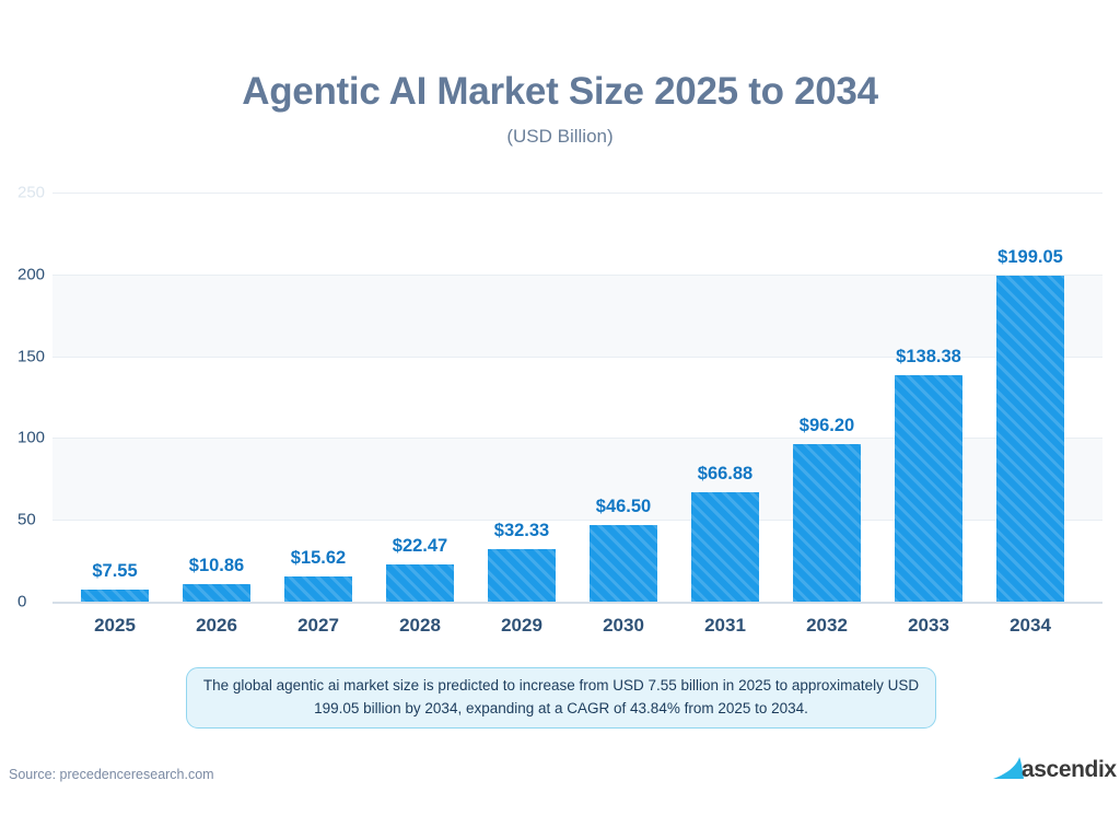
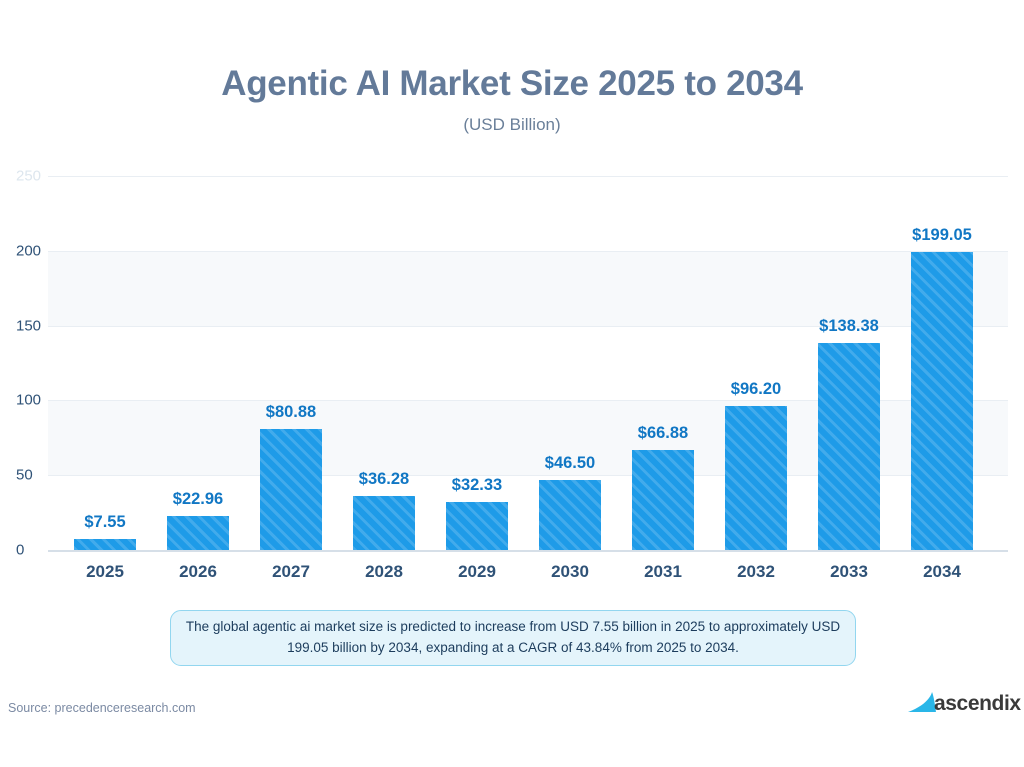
2026: $10.86 -> $22.96
2027: $15.62 -> $80.88
2028: $22.47 -> $36.28
